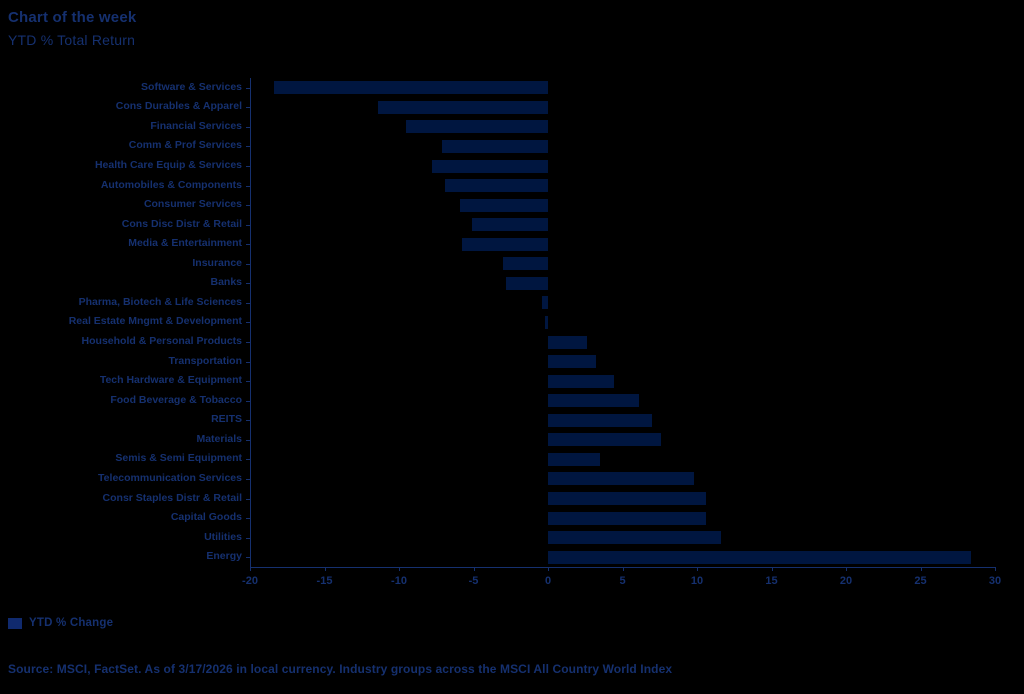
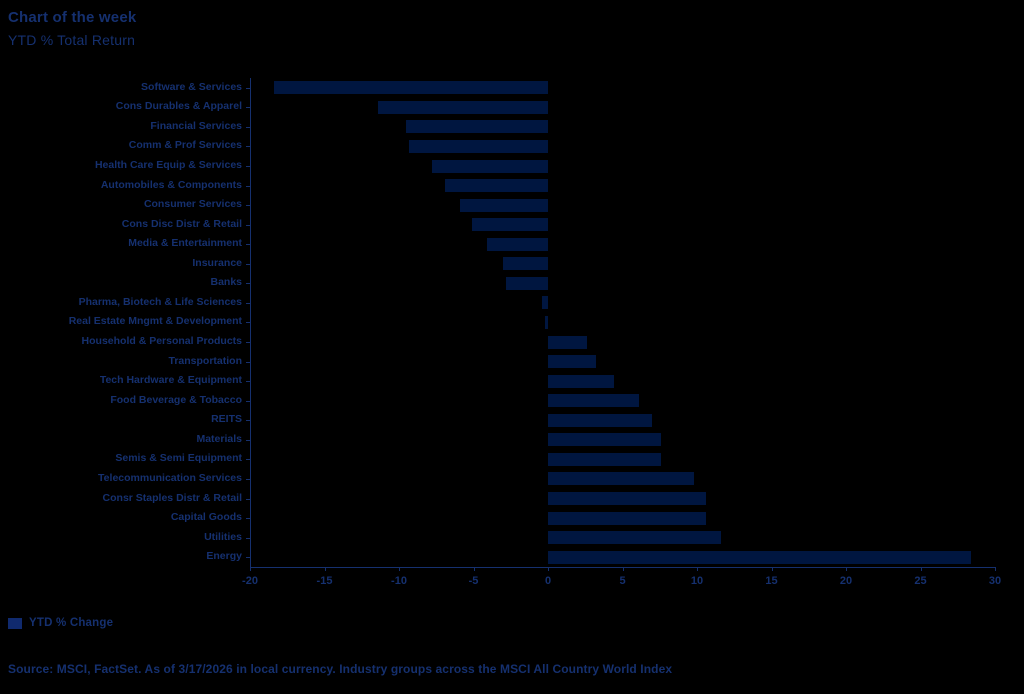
Comm & Prof Services: -7.1 -> -9.3
Media & Entertainment: -5.8 -> -4.1
Semis & Semi Equipment: 3.5 -> 7.6
